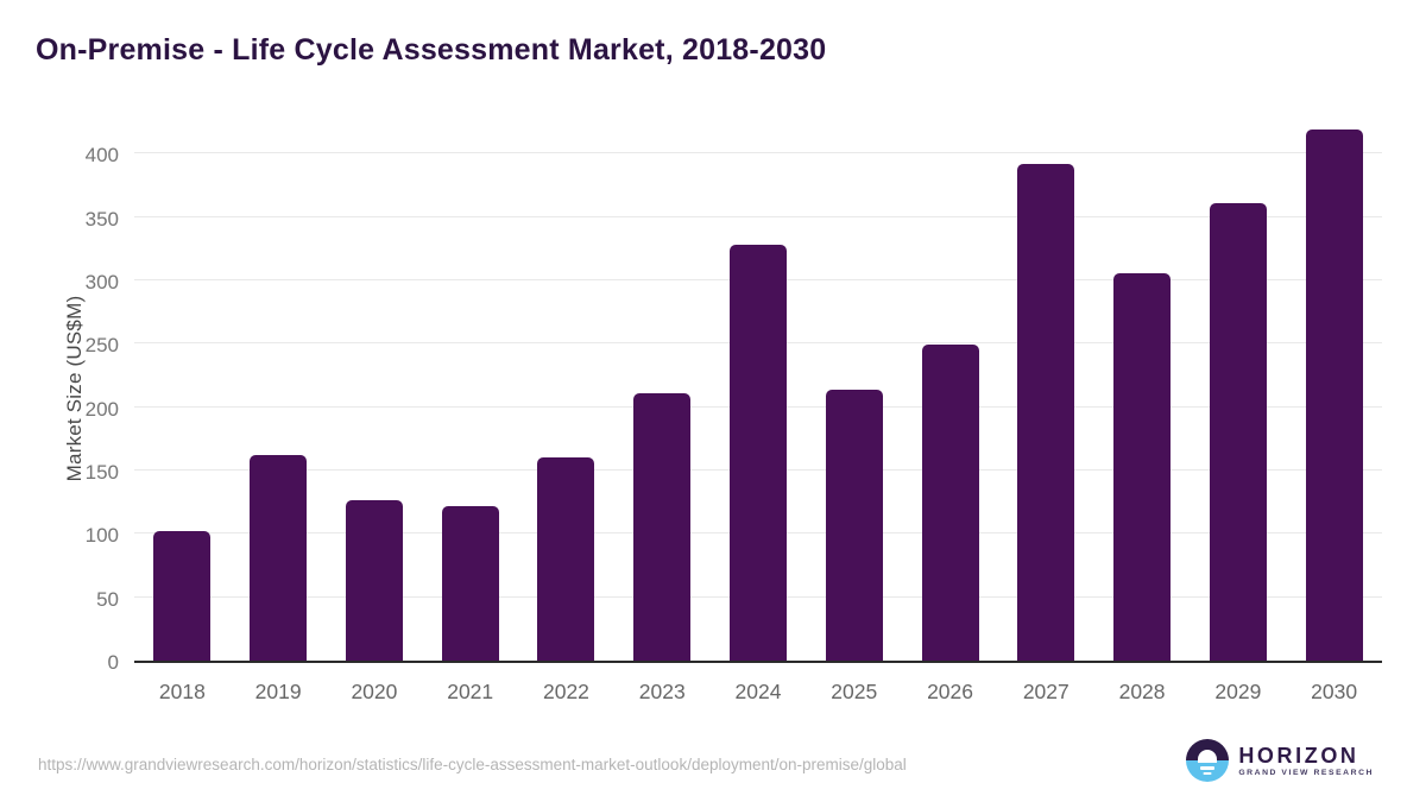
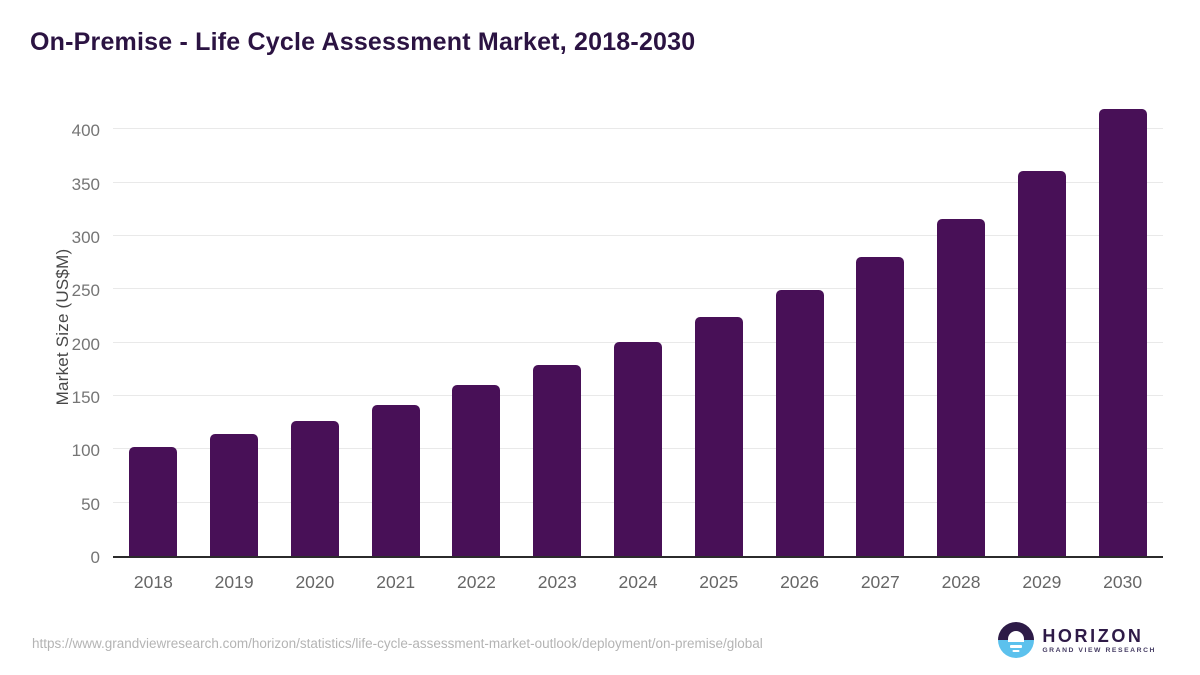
2019: 162 -> 114
2021: 122 -> 142
2023: 211 -> 179
2024: 328 -> 201
2025: 214 -> 224
2027: 392 -> 280
2028: 306 -> 316
